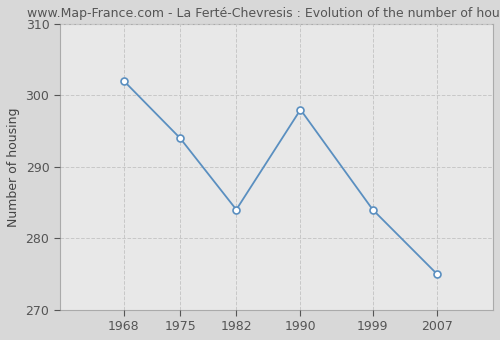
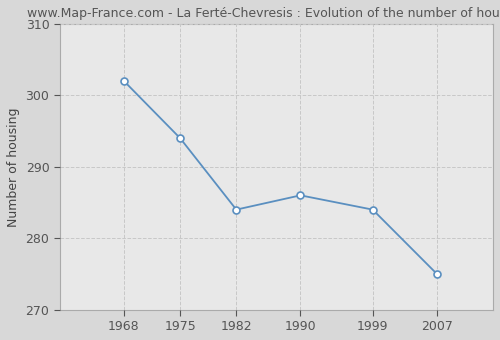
1990: 298 -> 286
